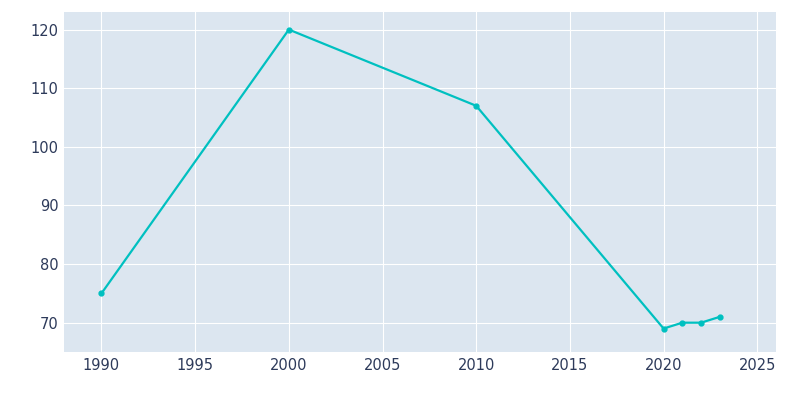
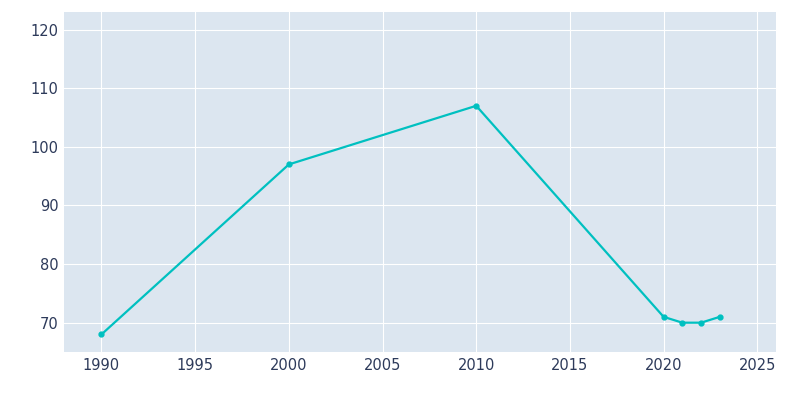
1990: 75 -> 68
2000: 120 -> 97
2020: 69 -> 71
